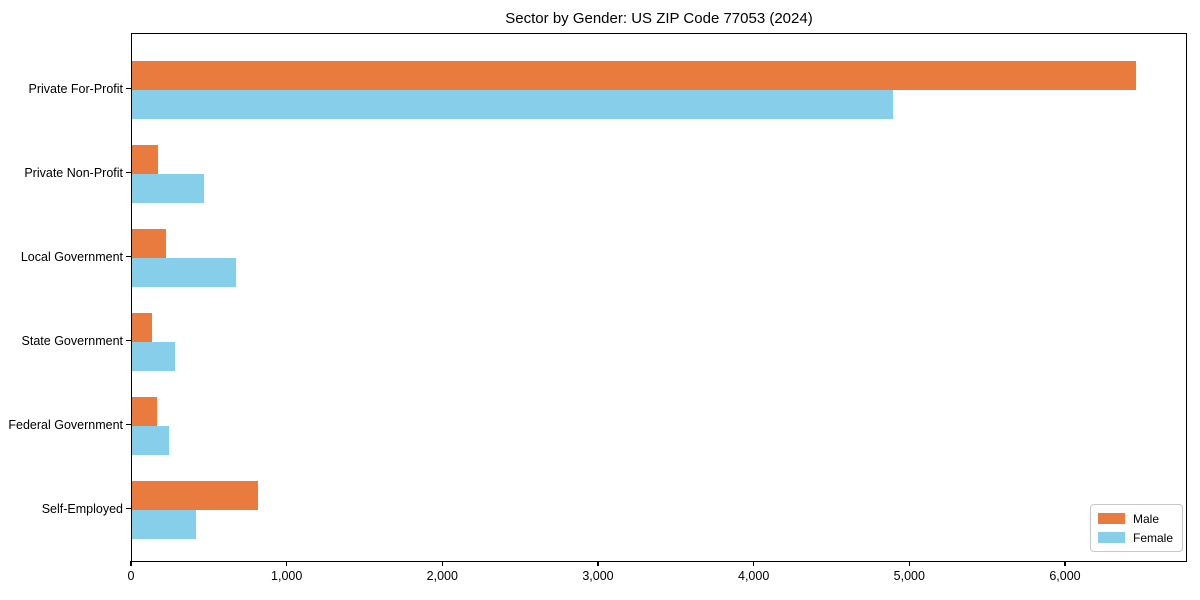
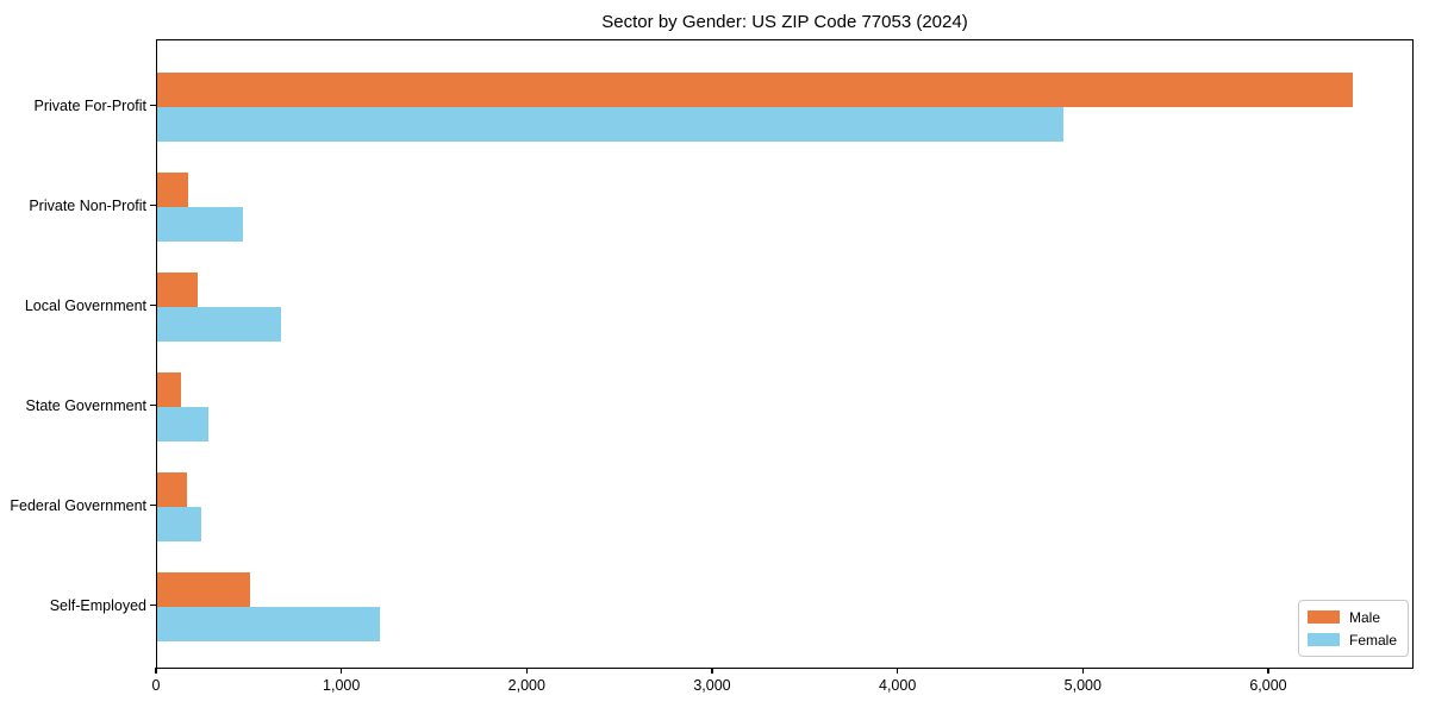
Male/Self-Employed: 810 -> 500
Female/Self-Employed: 410 -> 1200
